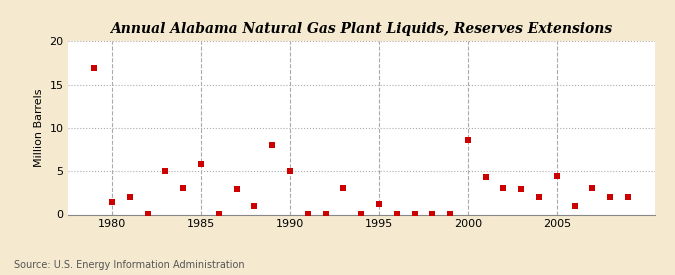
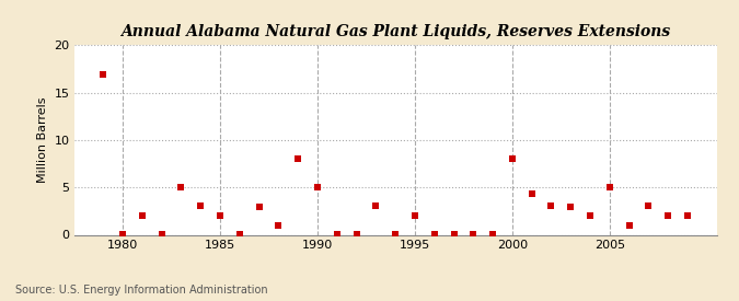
1980: 1.4 -> 0.1
1985: 5.8 -> 2.0
1995: 1.2 -> 2.0
2000: 8.6 -> 8.0
2005: 4.4 -> 5.0
